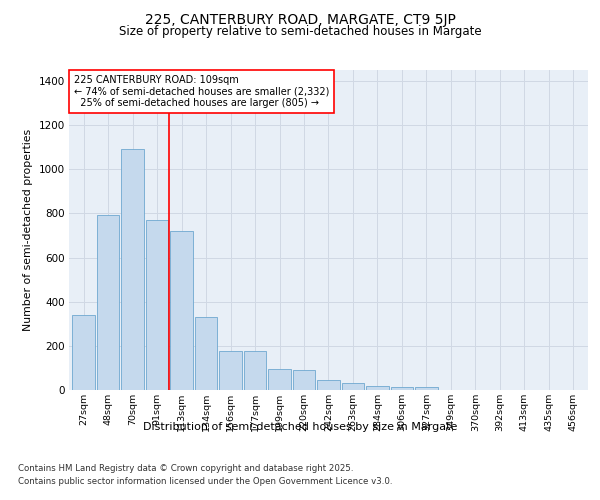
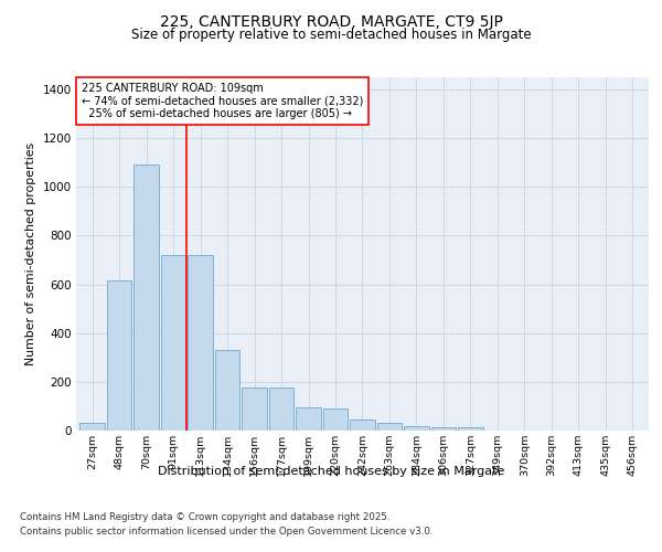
27sqm: 340 -> 30
48sqm: 795 -> 615
91sqm: 770 -> 720
